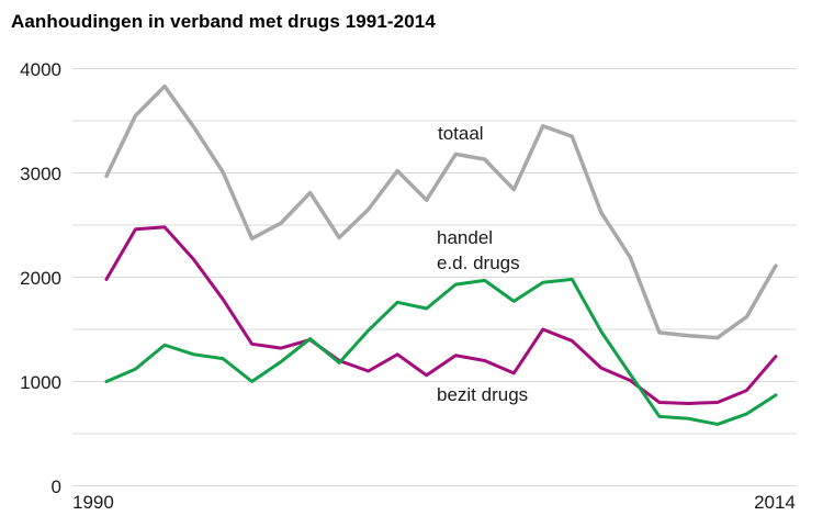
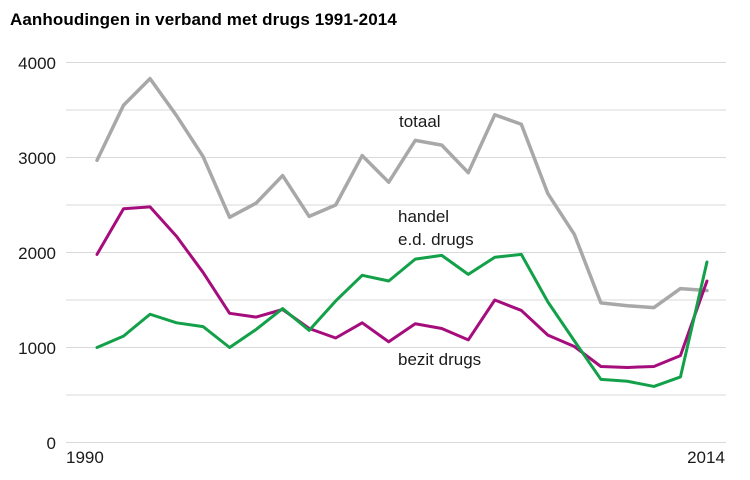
totaal/2000: 2600 -> 2500
totaal/2014: 2100 -> 1600
bezit drugs/2014: 1200 -> 1700
handel e.d. drugs/2014: 900 -> 1900
